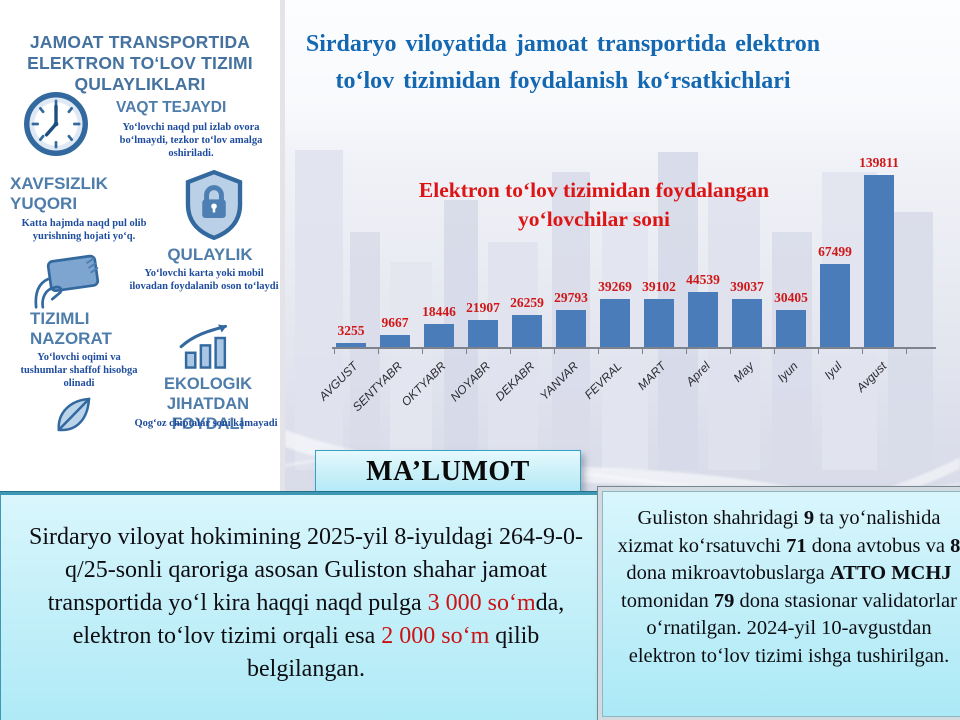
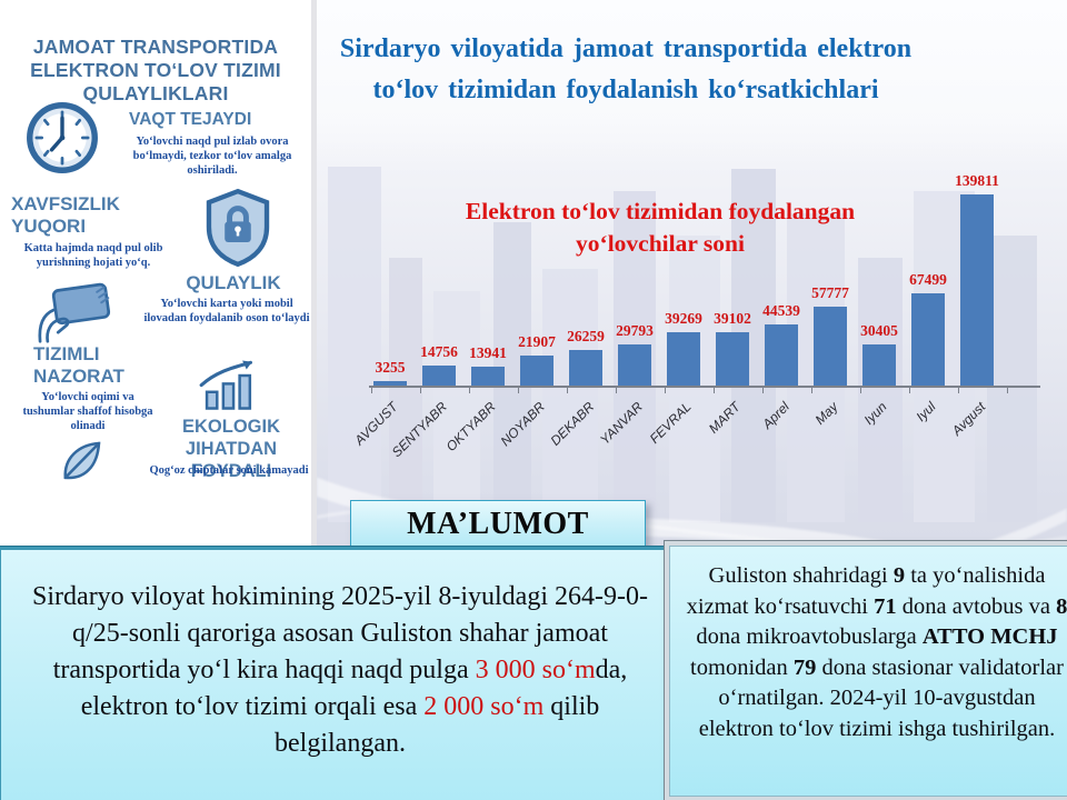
SENTYABR: 9667 -> 14756
OKTYABR: 18446 -> 13941
May: 39037 -> 57777
